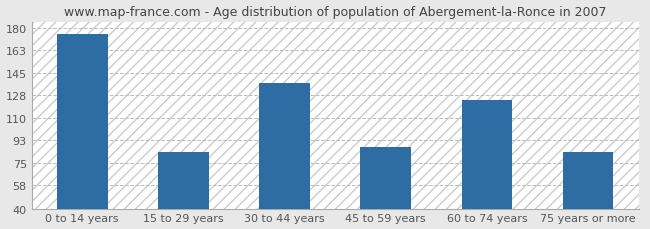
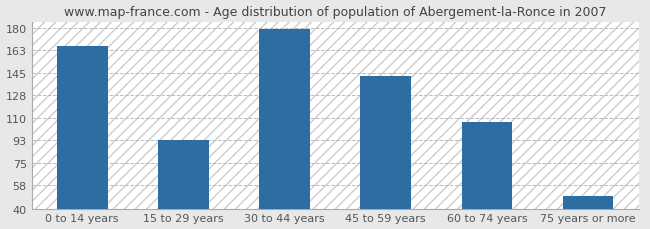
0 to 14 years: 175 -> 166
15 to 29 years: 84 -> 93
30 to 44 years: 137 -> 179
45 to 59 years: 88 -> 143
60 to 74 years: 124 -> 107
75 years or more: 84 -> 50
